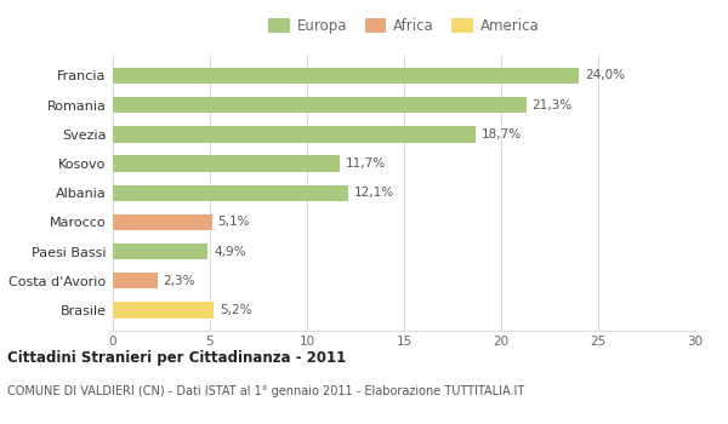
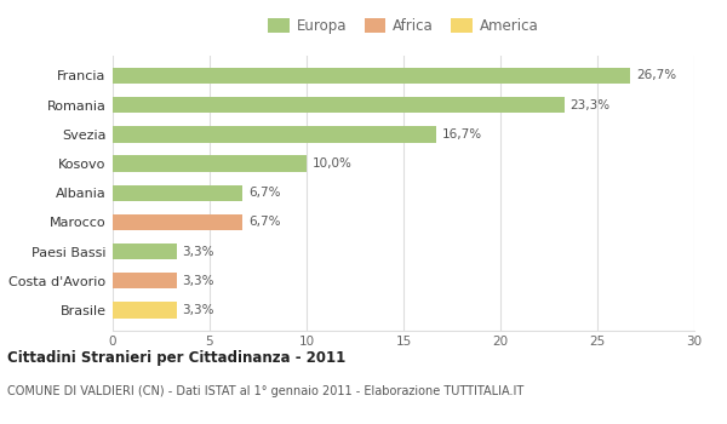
Francia: 24,0% -> 26,7%
Romania: 21,3% -> 23,3%
Svezia: 18,7% -> 16,7%
Kosovo: 11,7% -> 10,0%
Albania: 12,1% -> 6,7%
Marocco: 5,1% -> 6,7%
Paesi Bassi: 4,9% -> 3,3%
Costa d'Avorio: 2,3% -> 3,3%
Brasile: 5,2% -> 3,3%
